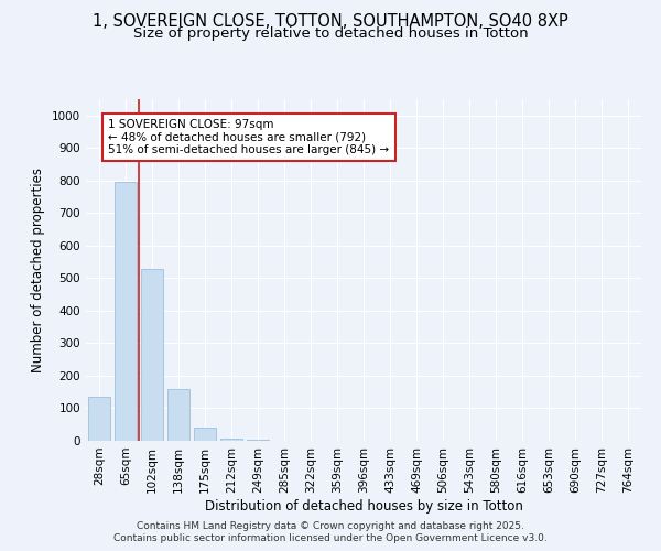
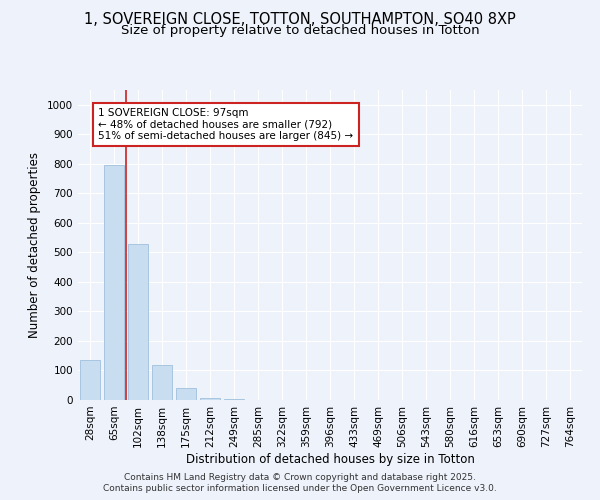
138sqm: 160 -> 120
